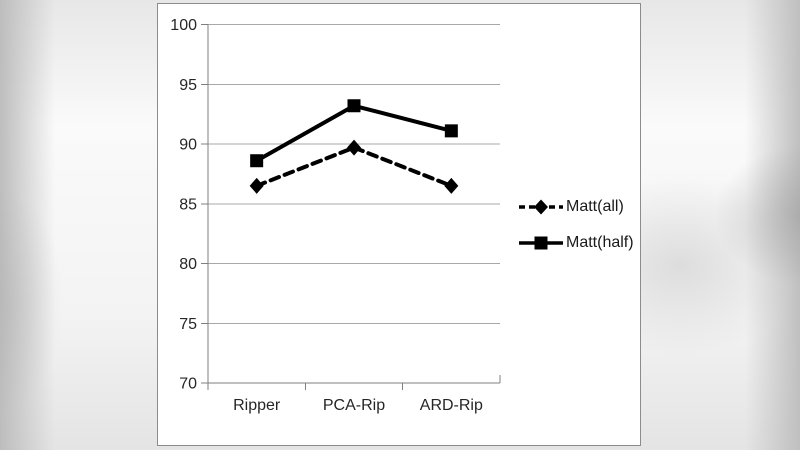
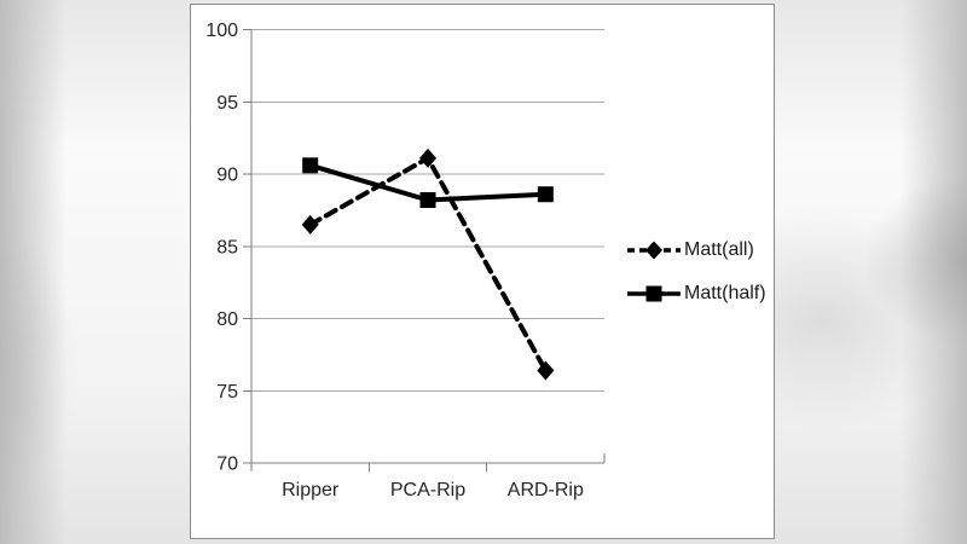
Matt(half)/Ripper: 88.6 -> 90.6
Matt(all)/PCA-Rip: 89.7 -> 91.1
Matt(half)/PCA-Rip: 93.2 -> 88.2
Matt(all)/ARD-Rip: 86.5 -> 76.4
Matt(half)/ARD-Rip: 91.1 -> 88.6
